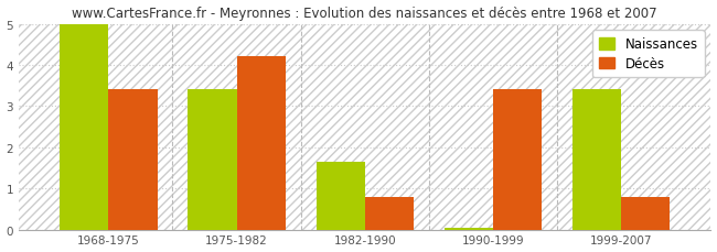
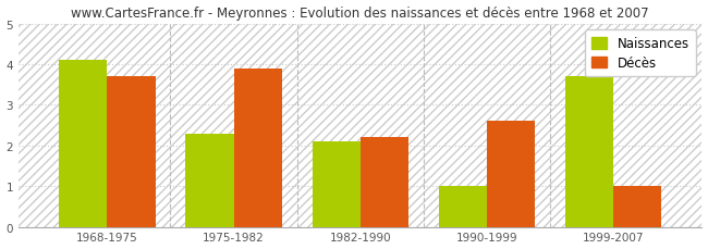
Naissances/1968-1975: 5.00 -> 4.10
Décès/1968-1975: 3.4 -> 3.7
Naissances/1975-1982: 3.40 -> 2.30
Décès/1975-1982: 4.2 -> 3.9
Naissances/1982-1990: 1.65 -> 2.10
Décès/1982-1990: 0.8 -> 2.2
Naissances/1990-1999: 0.05 -> 1.00
Décès/1990-1999: 3.4 -> 2.6
Naissances/1999-2007: 3.40 -> 3.70
Décès/1999-2007: 0.8 -> 1.0
